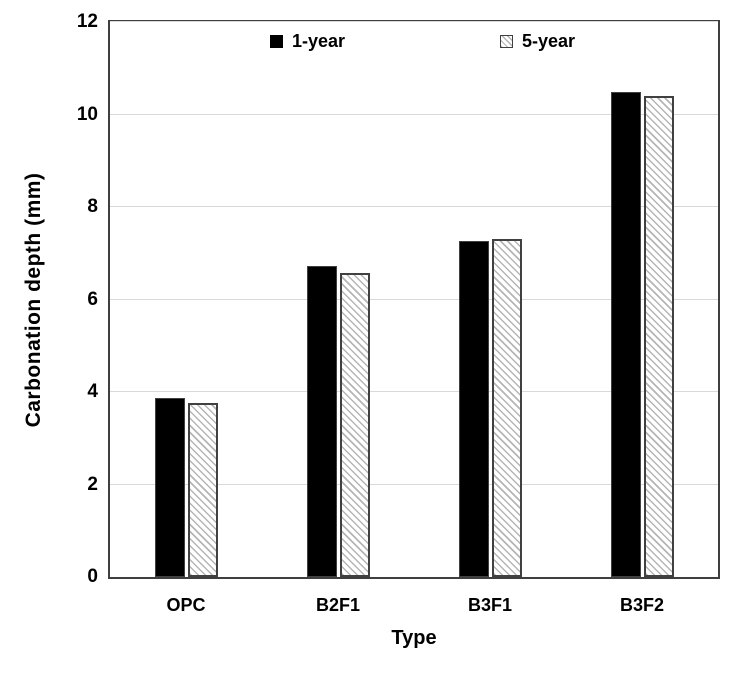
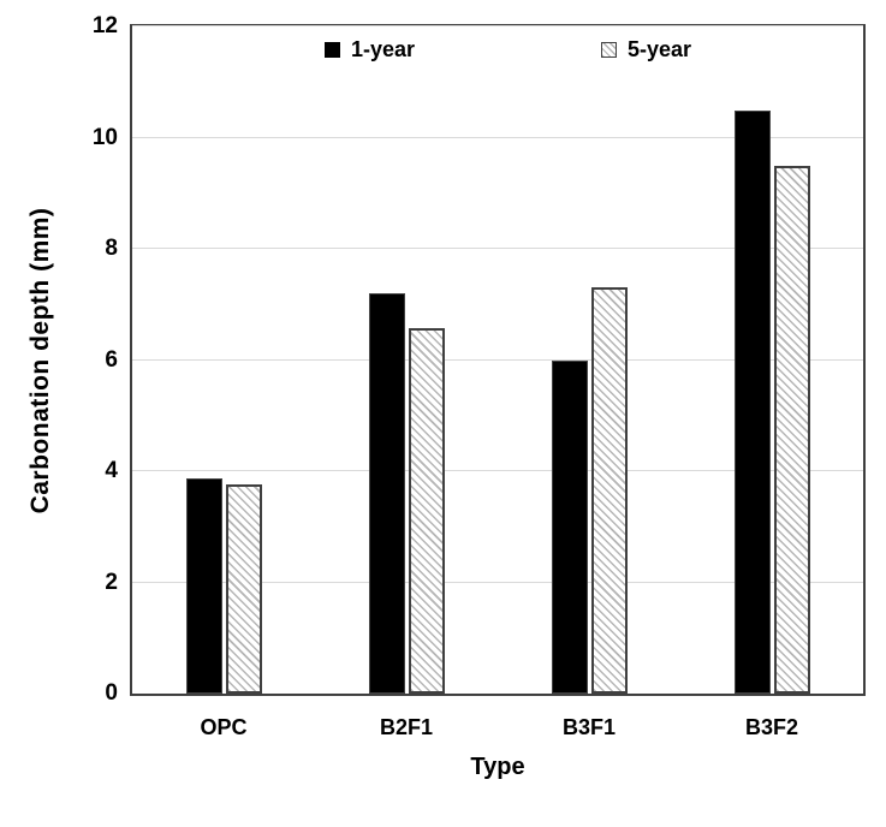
1-year/B2F1: 6.7 -> 7.2
1-year/B3F1: 7.3 -> 6.0
5-year/B3F2: 10.4 -> 9.5
